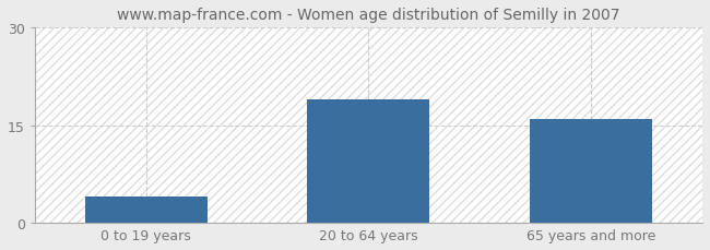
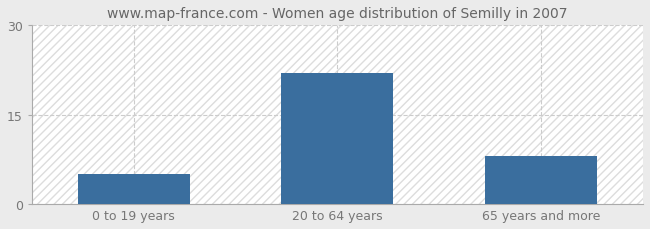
0 to 19 years: 4 -> 5
20 to 64 years: 19 -> 22
65 years and more: 16 -> 8
